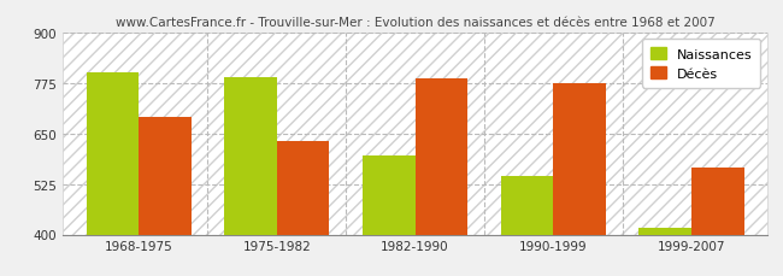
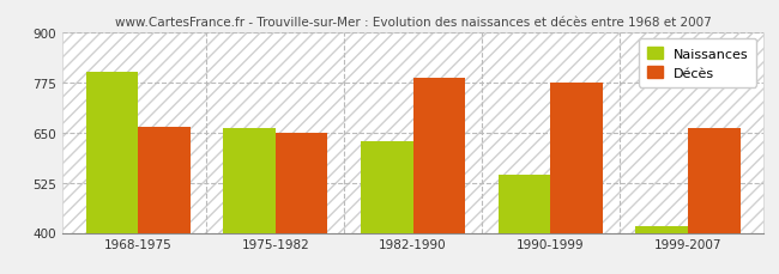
Décès/1968-1975: 690 -> 665
Naissances/1975-1982: 790 -> 660
Décès/1975-1982: 630 -> 650
Naissances/1982-1990: 595 -> 628
Décès/1999-2007: 565 -> 660
